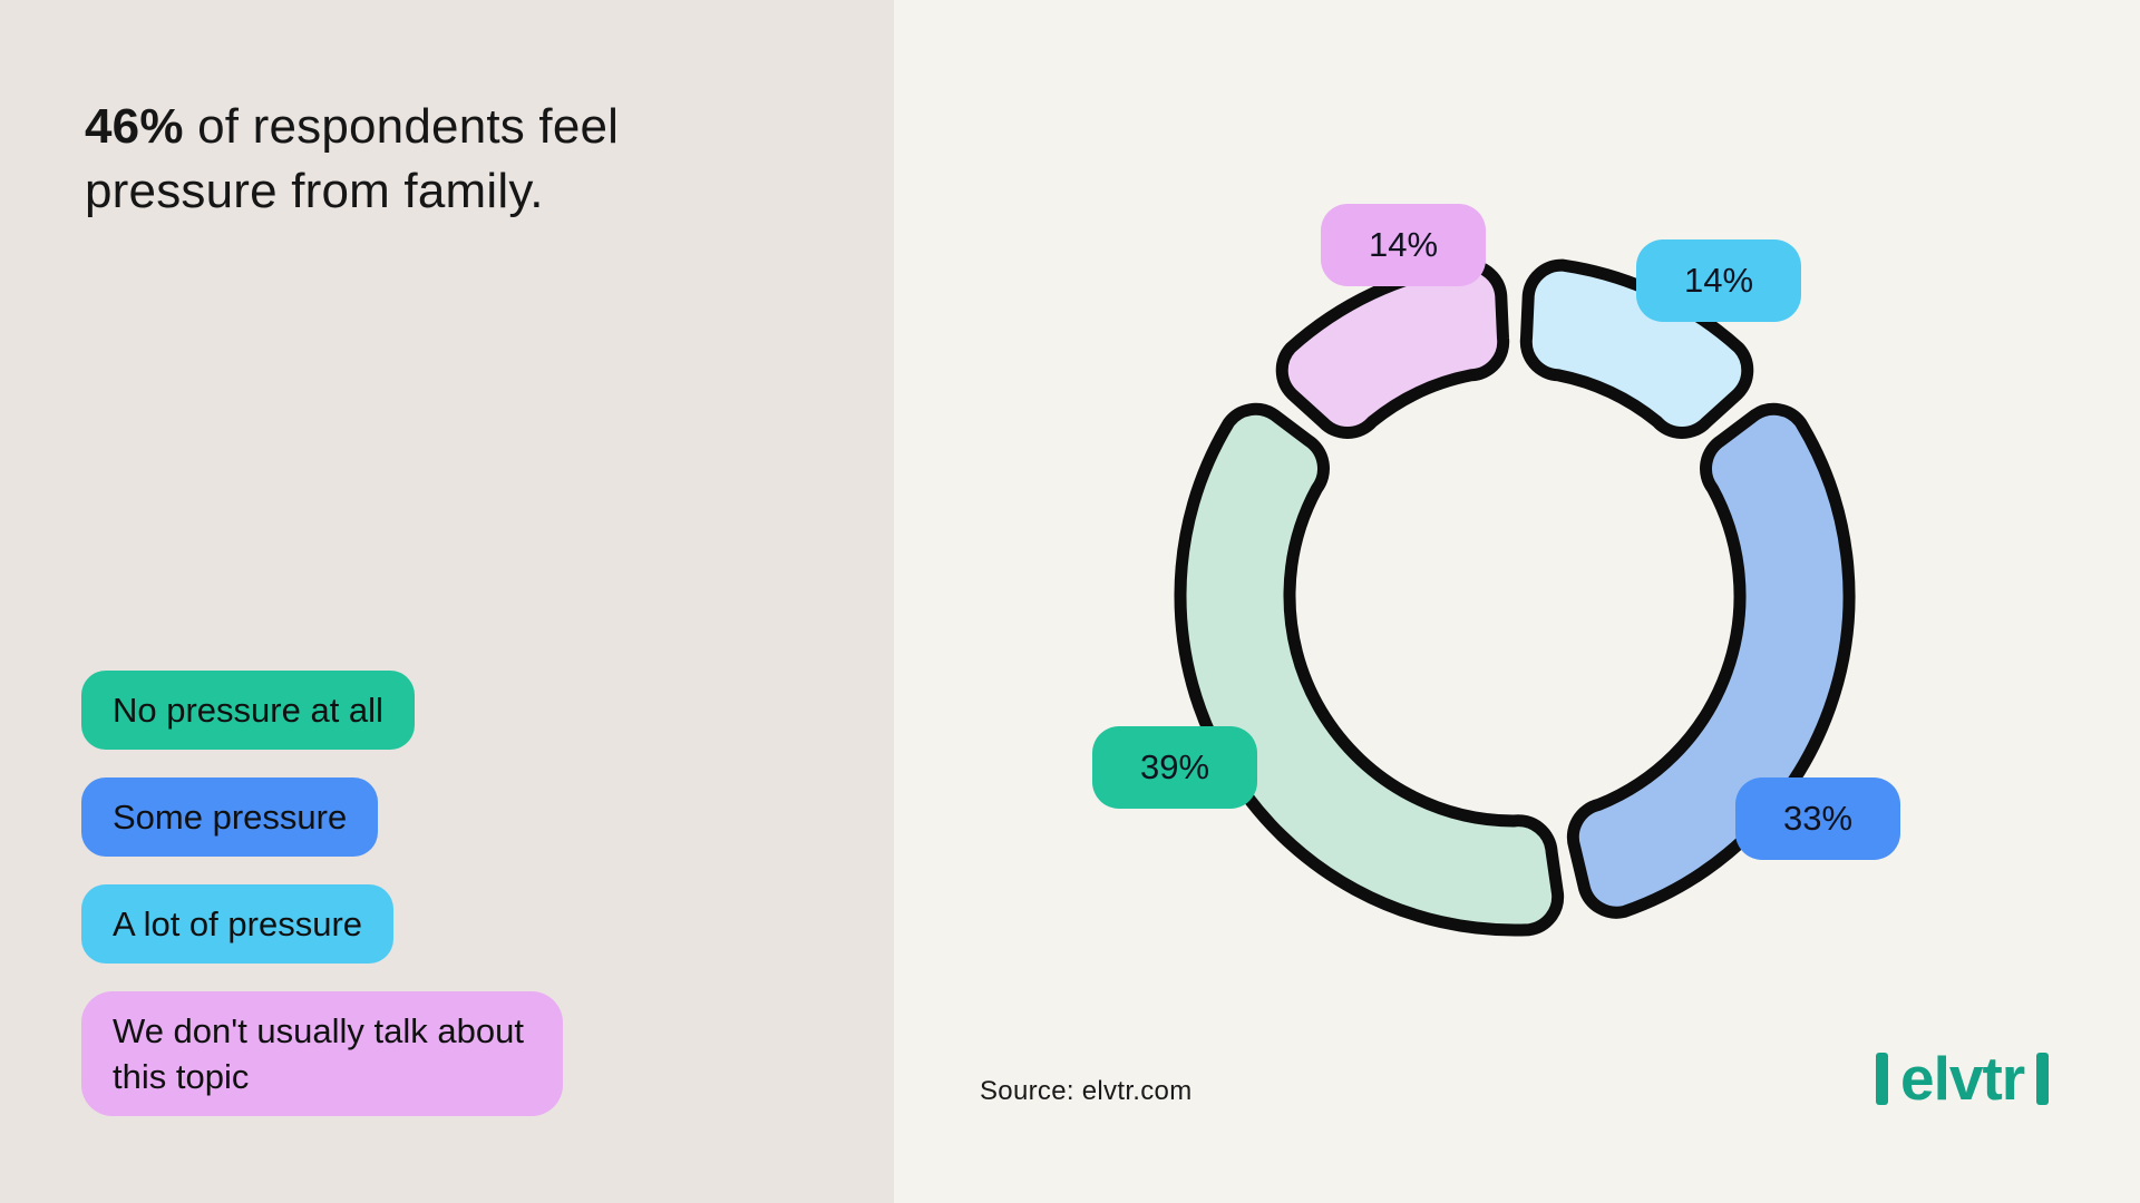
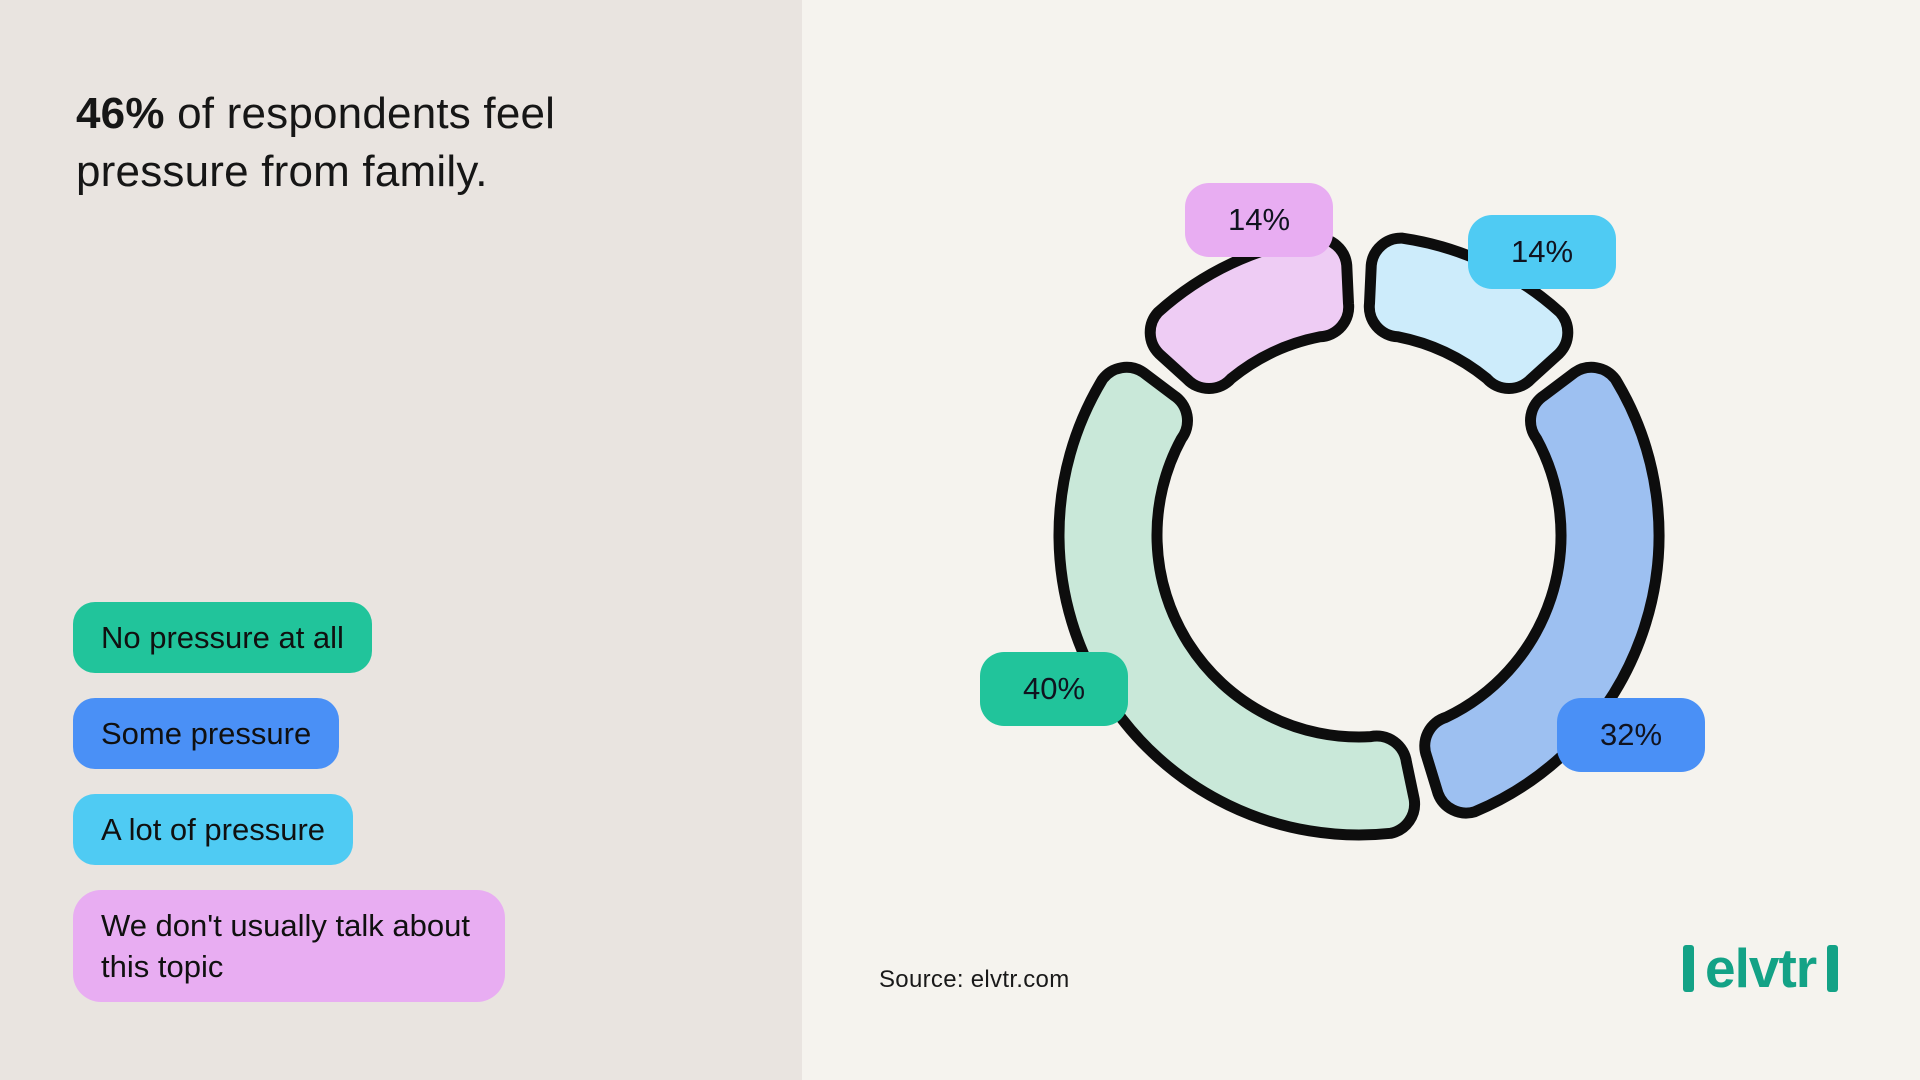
Some pressure: 33% -> 32%
No pressure at all: 39% -> 40%
